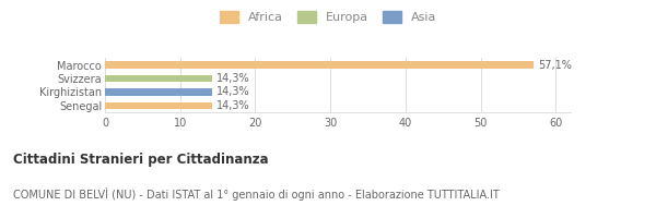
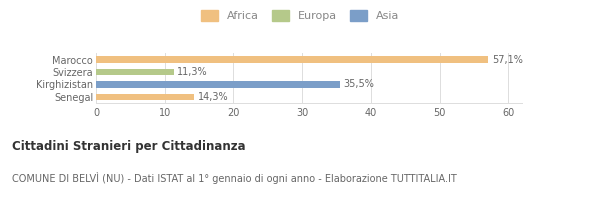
Svizzera: 14,3% -> 11,3%
Kirghizistan: 14,3% -> 35,5%
